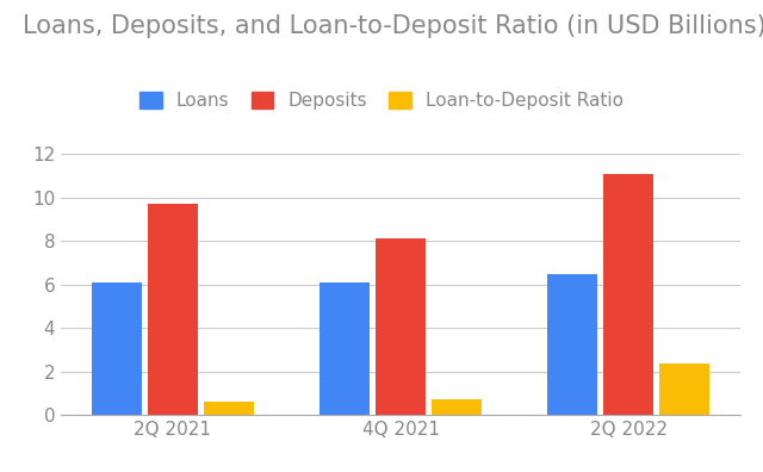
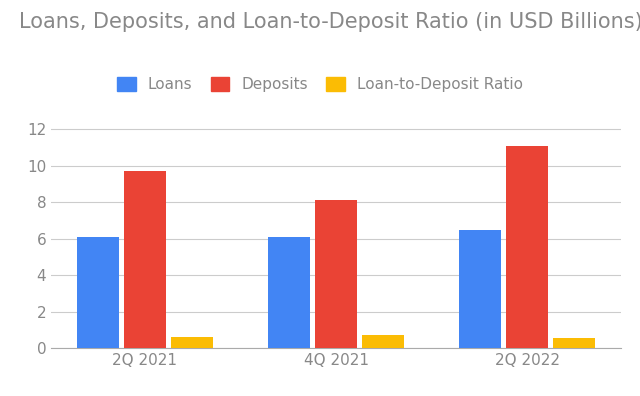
Loan-to-Deposit Ratio/2Q 2022: 2.4 -> 0.6
